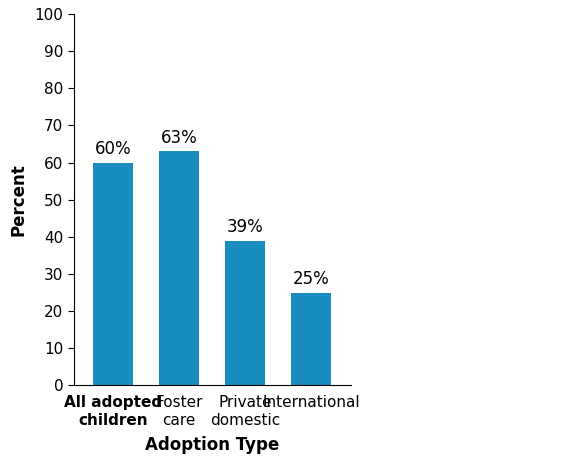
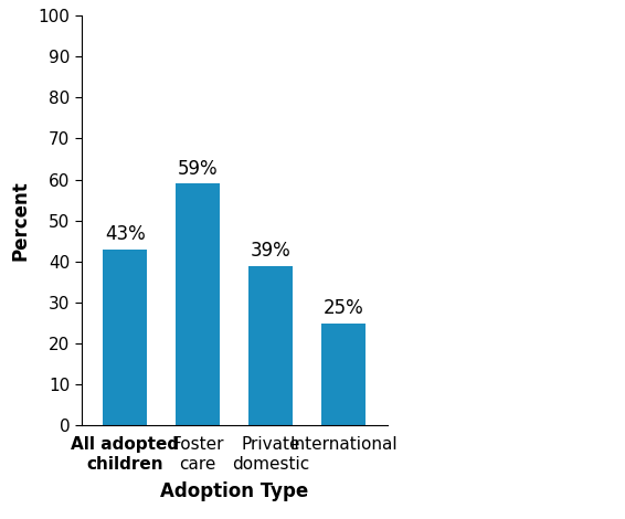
All adopted children: 60% -> 43%
Foster care: 63% -> 59%
